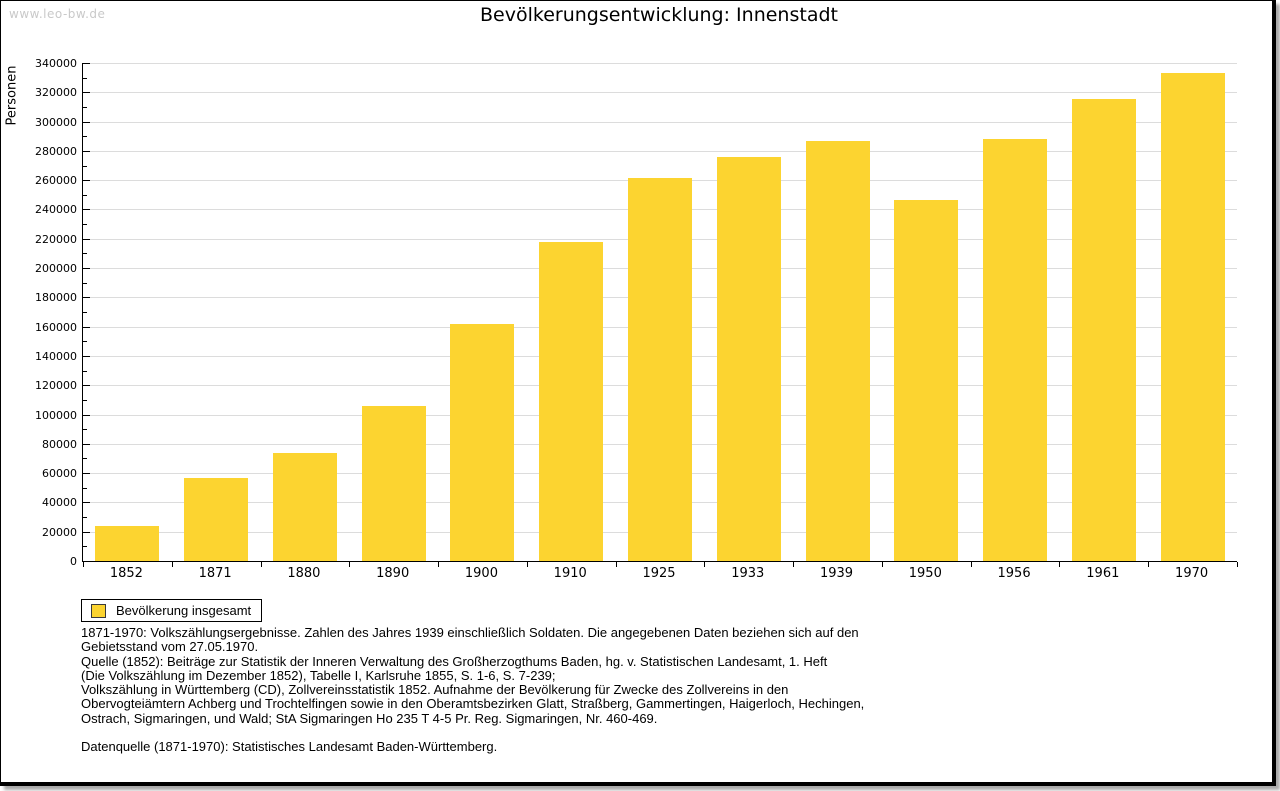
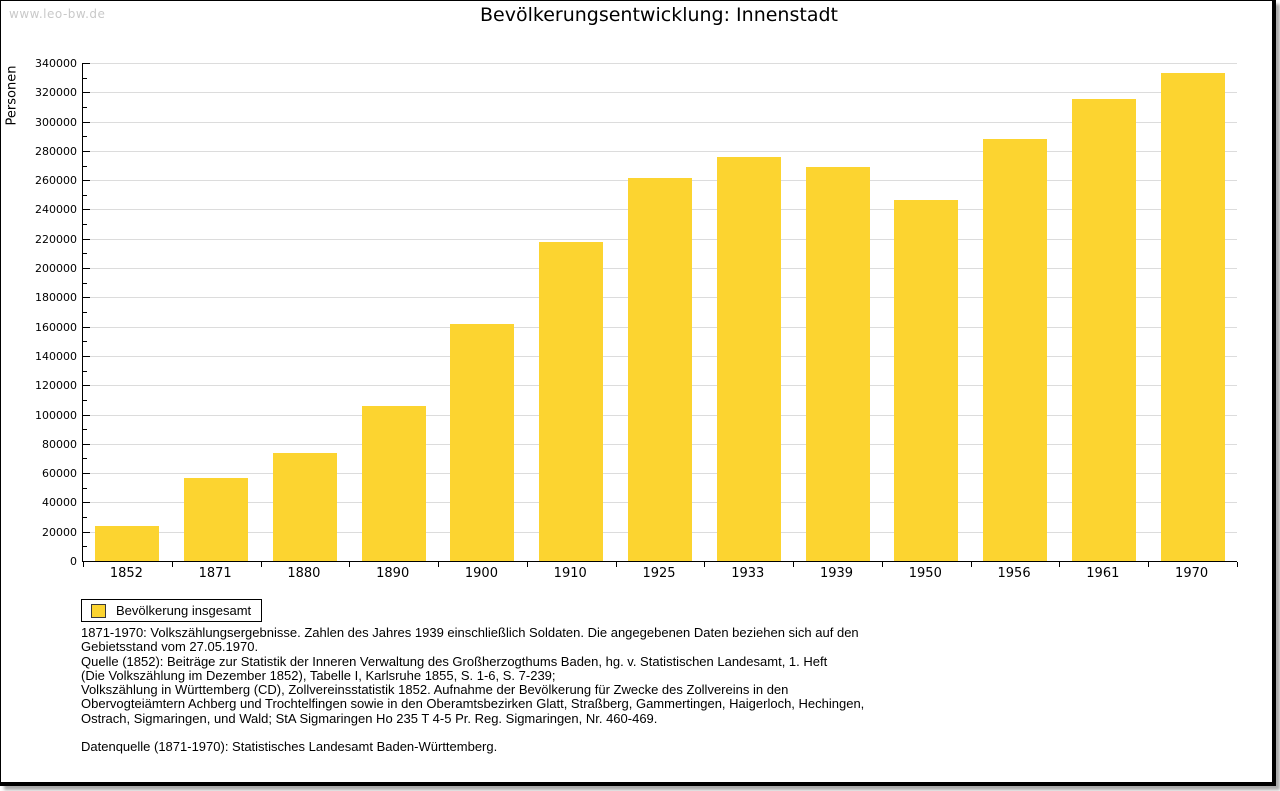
1939: 286000 -> 269000
